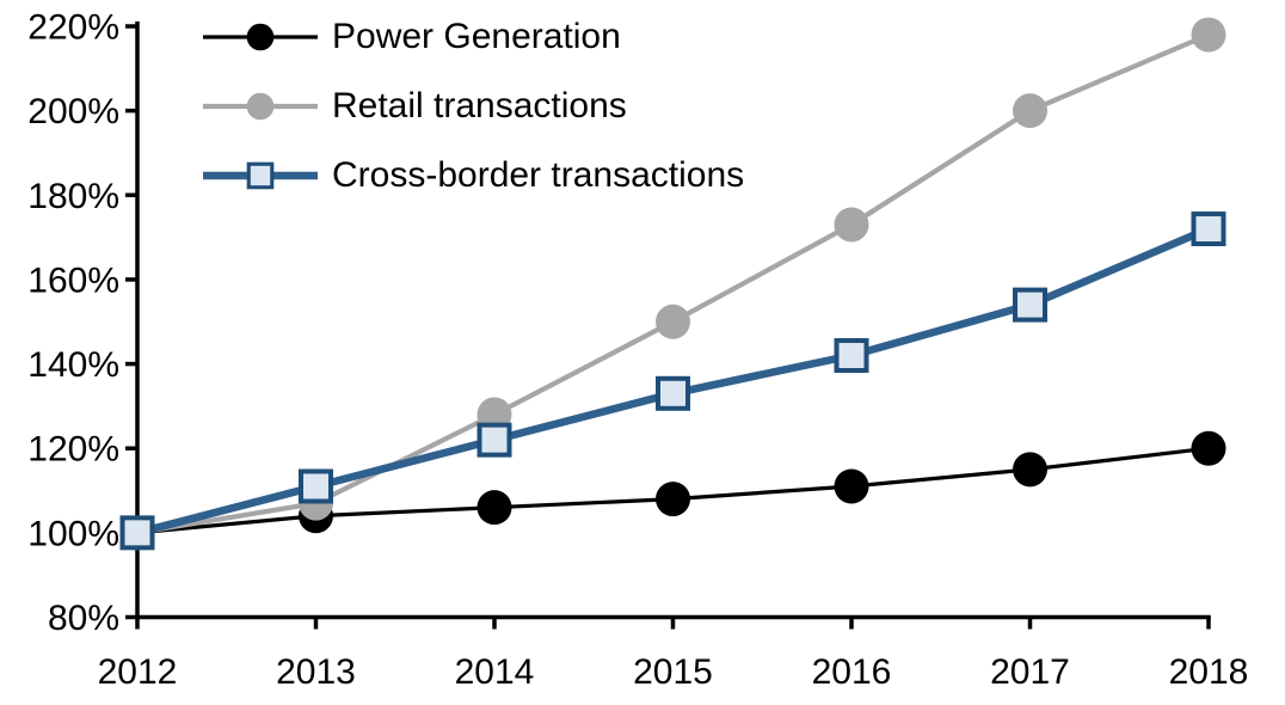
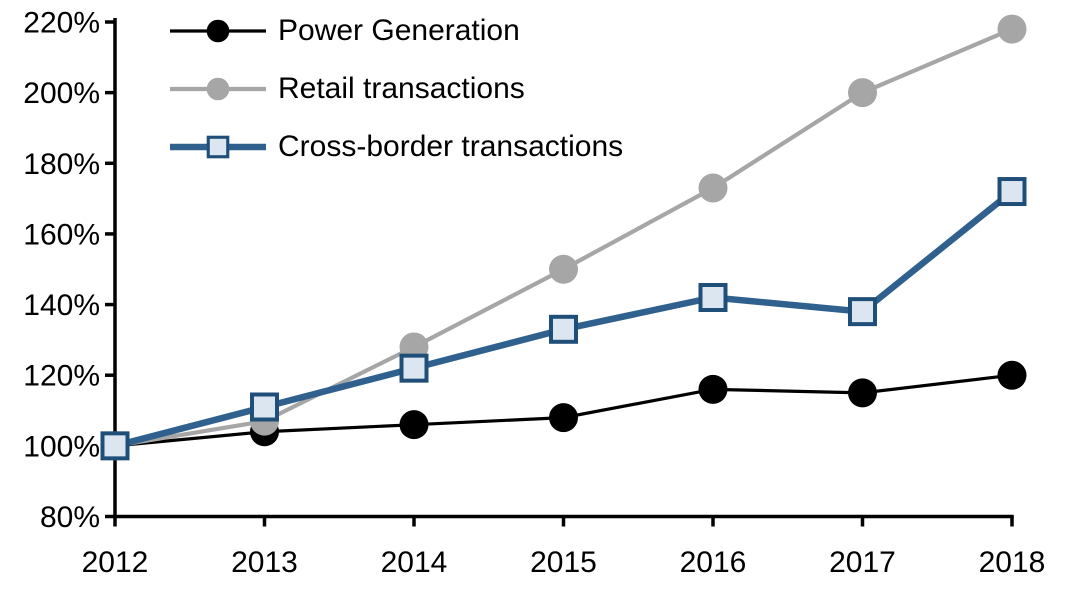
Power Generation/2016: 111% -> 116%
Cross-border transactions/2017: 154% -> 138%
